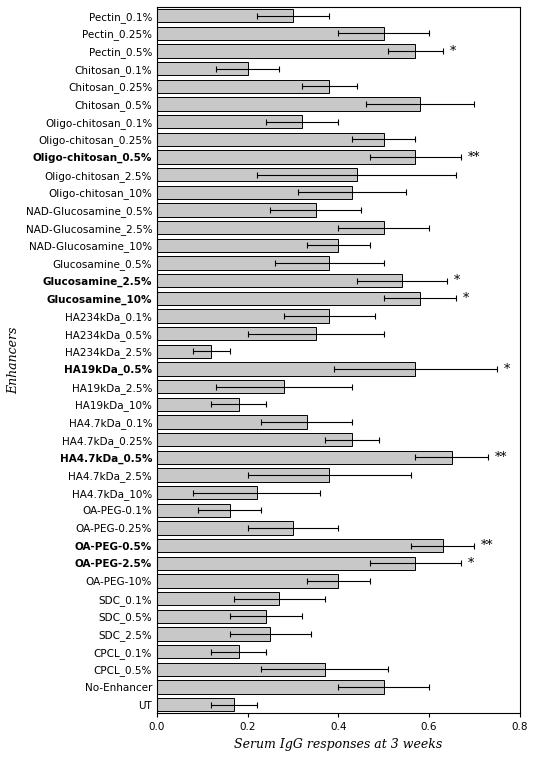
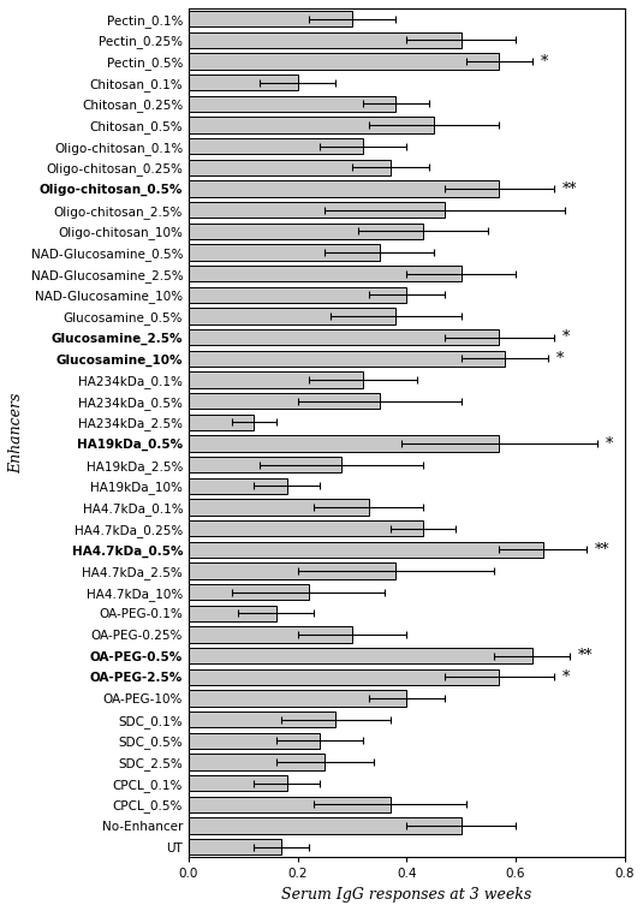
Chitosan_0.5%: 0.58 -> 0.45
Oligo-chitosan_0.25%: 0.50 -> 0.37
Oligo-chitosan_2.5%: 0.44 -> 0.47
Glucosamine_2.5%: 0.54 -> 0.57
HA234kDa_0.1%: 0.38 -> 0.32
